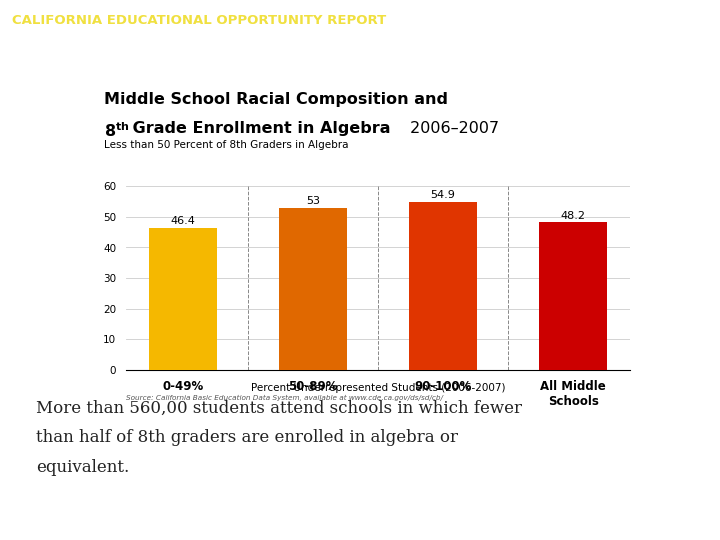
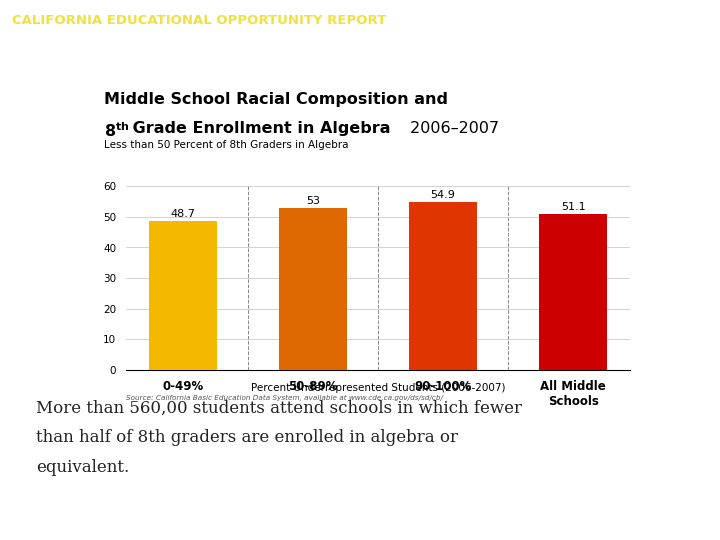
0-49%: 46.4 -> 48.7
All Middle Schools: 48.2 -> 51.1
